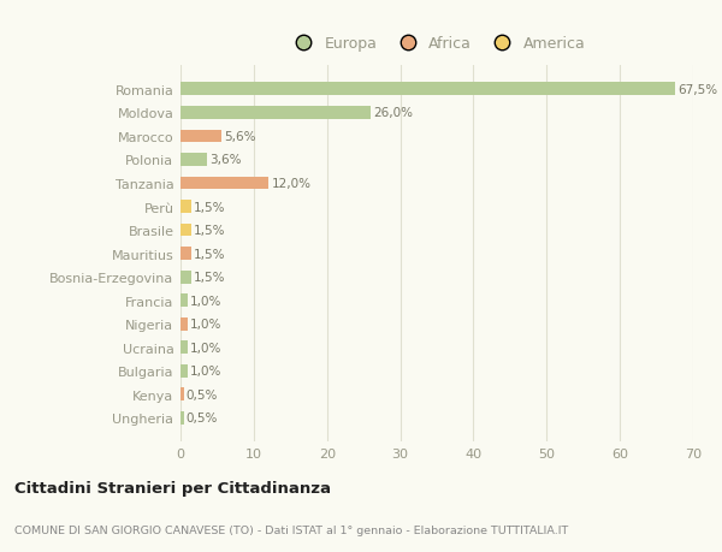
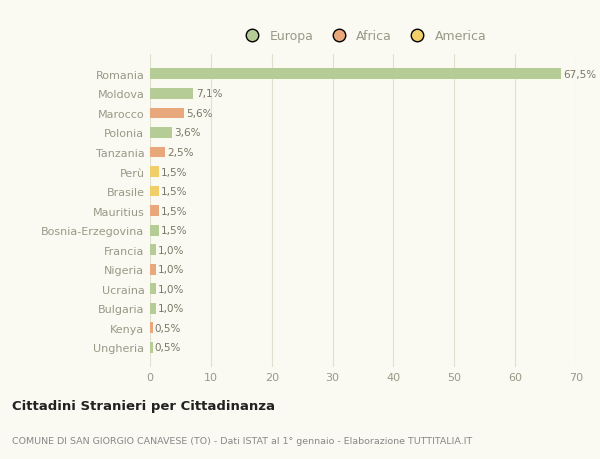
Moldova: 26,0% -> 7,1%
Tanzania: 12,0% -> 2,5%
